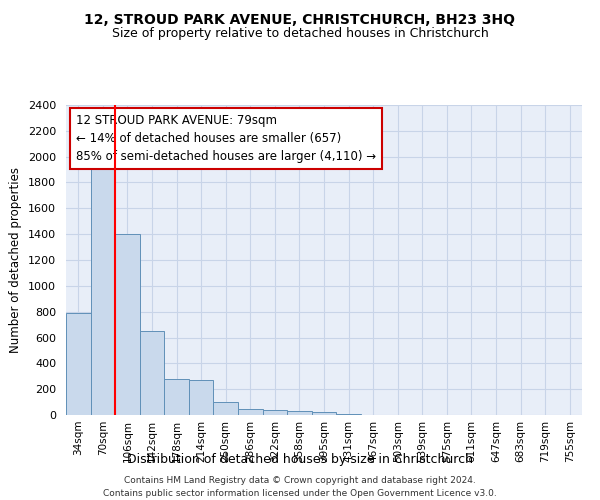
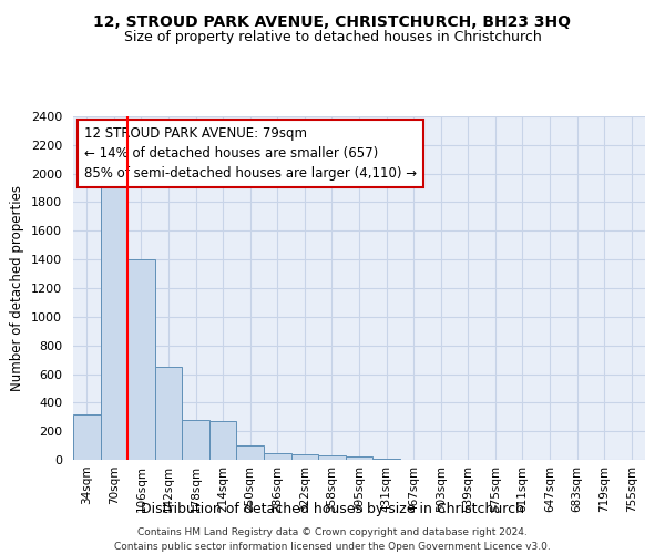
34sqm: 790 -> 320
